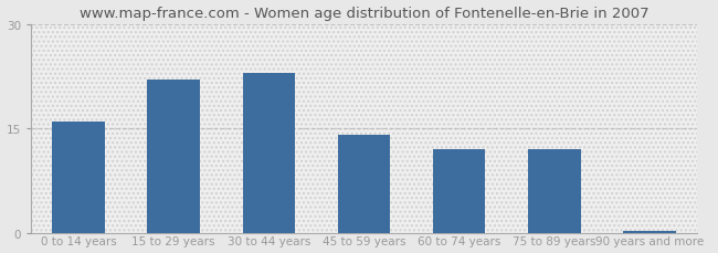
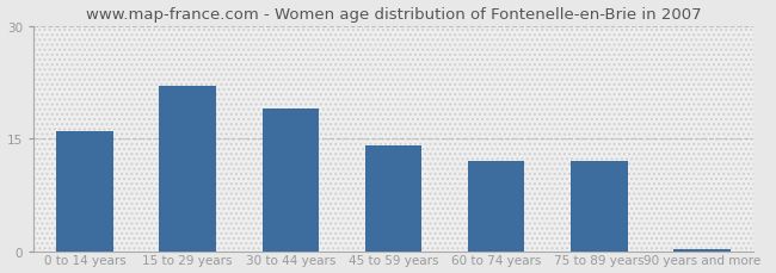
30 to 44 years: 23.0 -> 19.0
